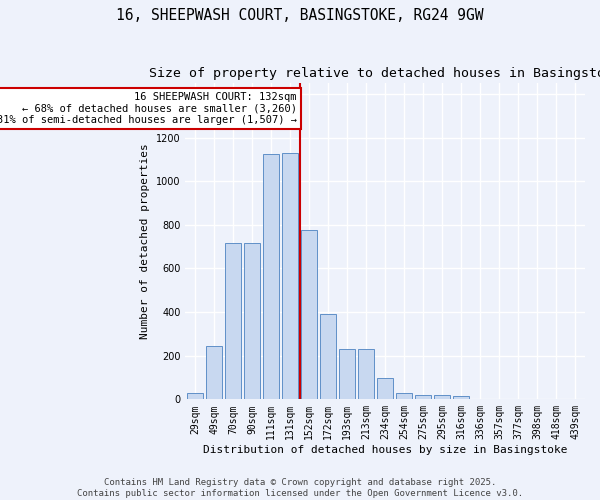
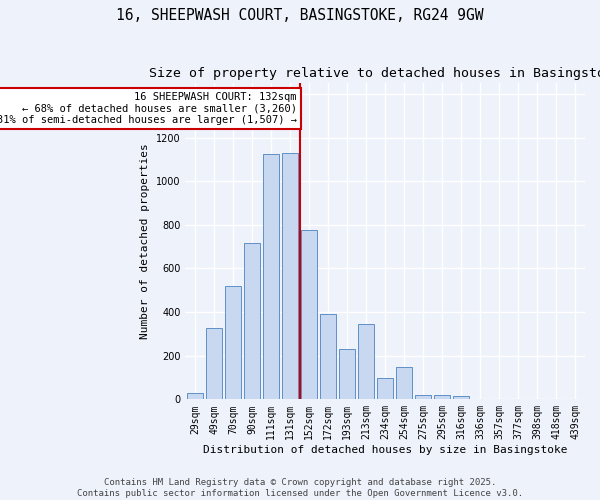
49sqm: 245 -> 325
70sqm: 718 -> 520
213sqm: 230 -> 345
254sqm: 30 -> 150
